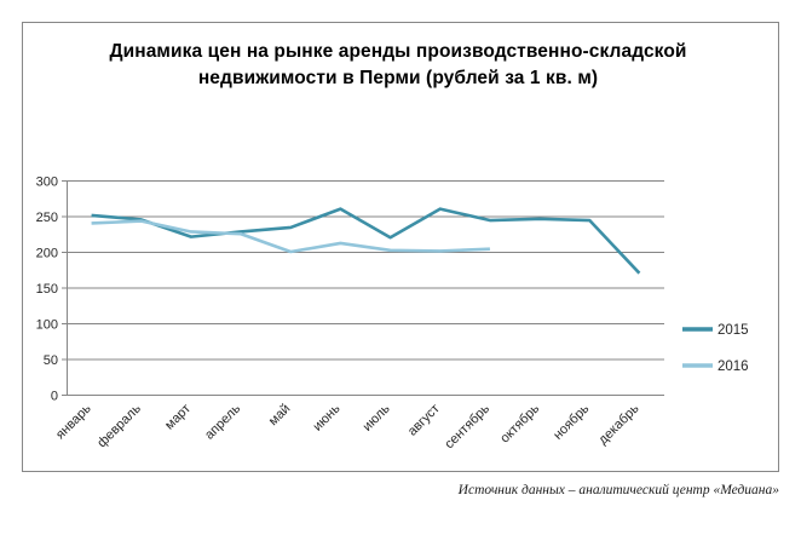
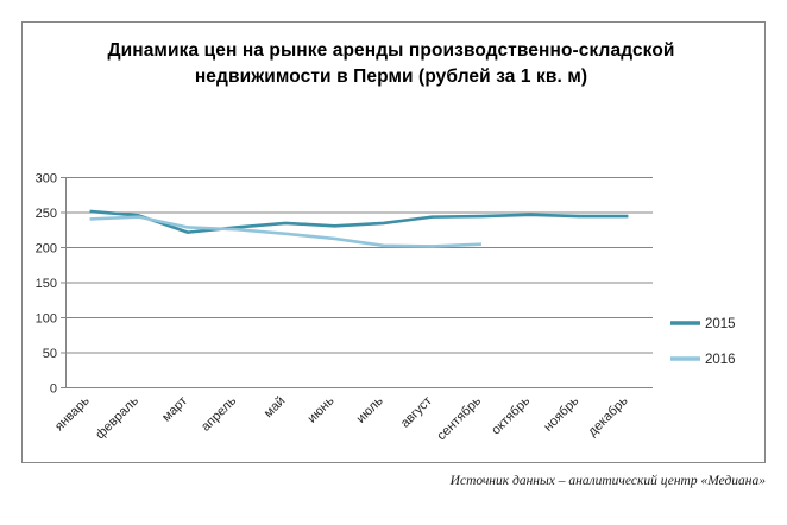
2016/май: 200 -> 220
2015/июнь: 260 -> 230
2015/июль: 220 -> 230
2015/август: 260 -> 240
2015/декабрь: 170 -> 240
